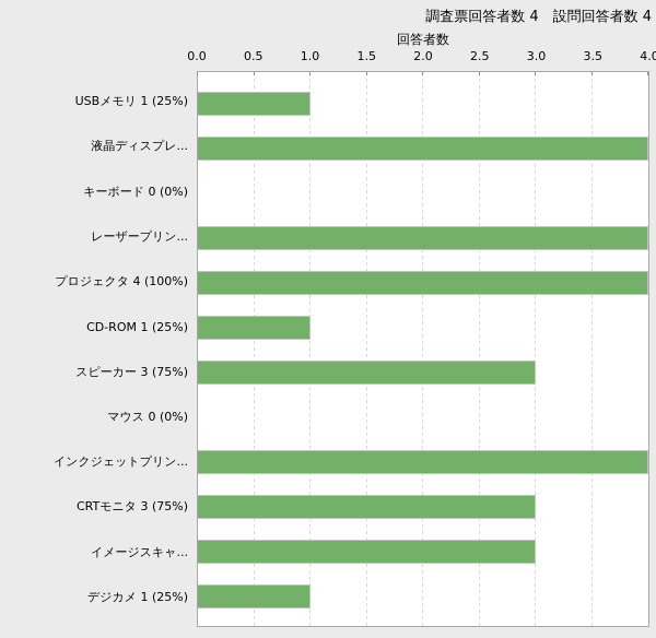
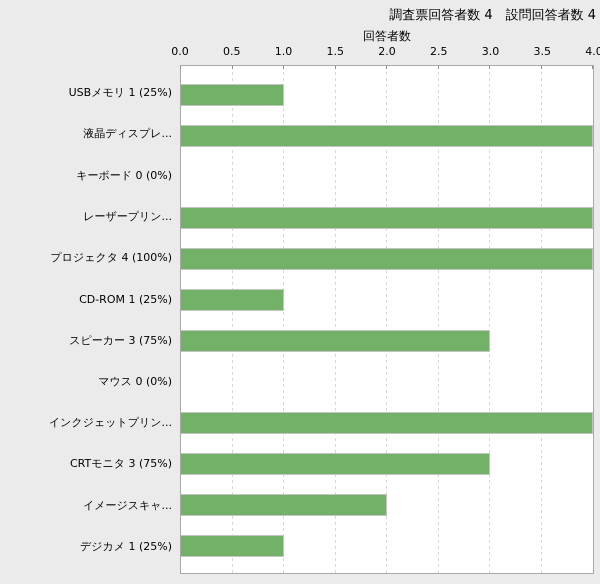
イメージスキャ...: 3 -> 2
